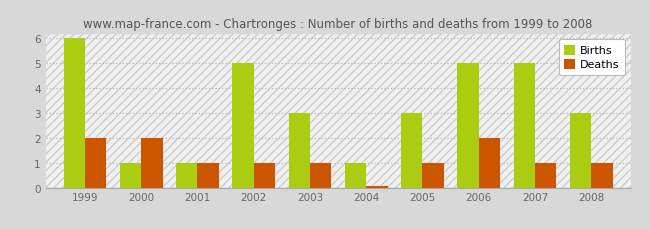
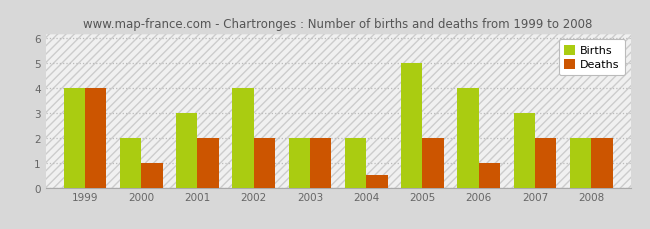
Births/1999: 6 -> 4
Deaths/1999: 2.00 -> 4.00
Births/2000: 1 -> 2
Deaths/2000: 2.00 -> 1.00
Births/2001: 1 -> 3
Deaths/2001: 1.00 -> 2.00
Births/2002: 5 -> 4
Deaths/2002: 1.00 -> 2.00
Births/2003: 3 -> 2
Deaths/2003: 1.00 -> 2.00
Births/2004: 1 -> 2
Deaths/2004: 0.07 -> 0.50
Births/2005: 3 -> 5
Deaths/2005: 1.00 -> 2.00
Births/2006: 5 -> 4
Deaths/2006: 2.00 -> 1.00
Births/2007: 5 -> 3
Deaths/2007: 1.00 -> 2.00
Births/2008: 3 -> 2
Deaths/2008: 1.00 -> 2.00
